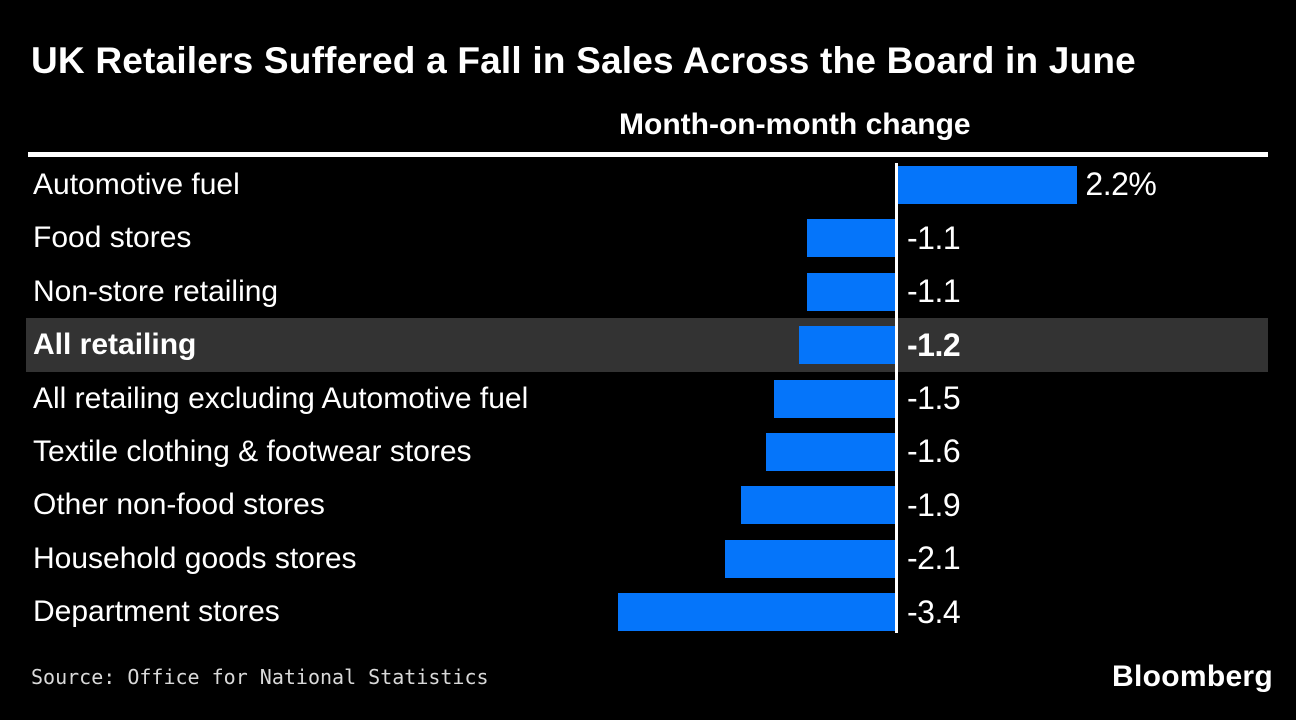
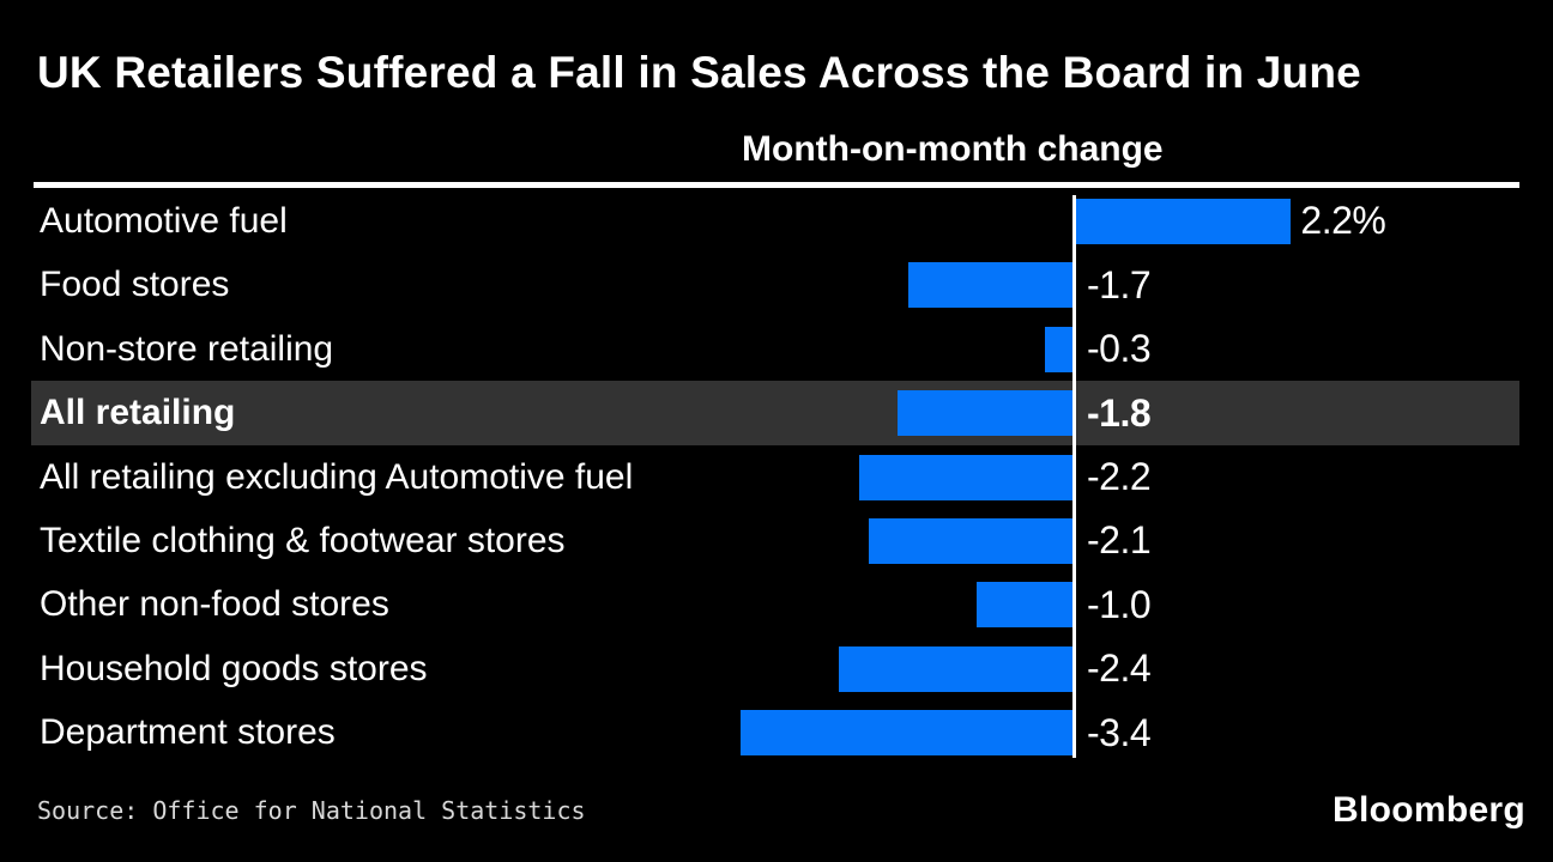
Food stores: -1.1 -> -1.7
Non-store retailing: -1.1 -> -0.3
All retailing: -1.2 -> -1.8
All retailing excluding Automotive fuel: -1.5 -> -2.2
Textile clothing & footwear stores: -1.6 -> -2.1
Other non-food stores: -1.9 -> -1.0
Household goods stores: -2.1 -> -2.4
